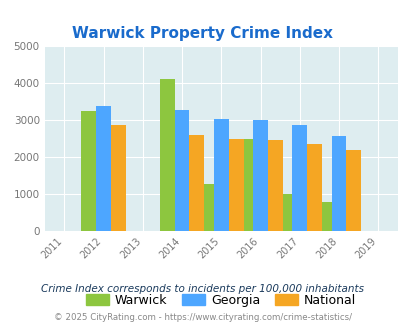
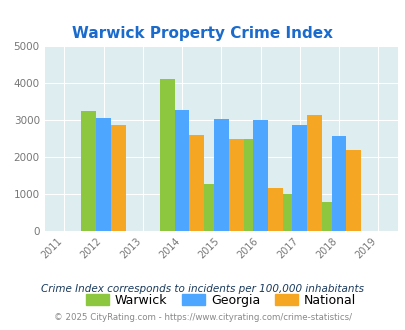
Georgia/2012: 3380 -> 3050
National/2016: 2470 -> 1150
National/2017: 2360 -> 3150
